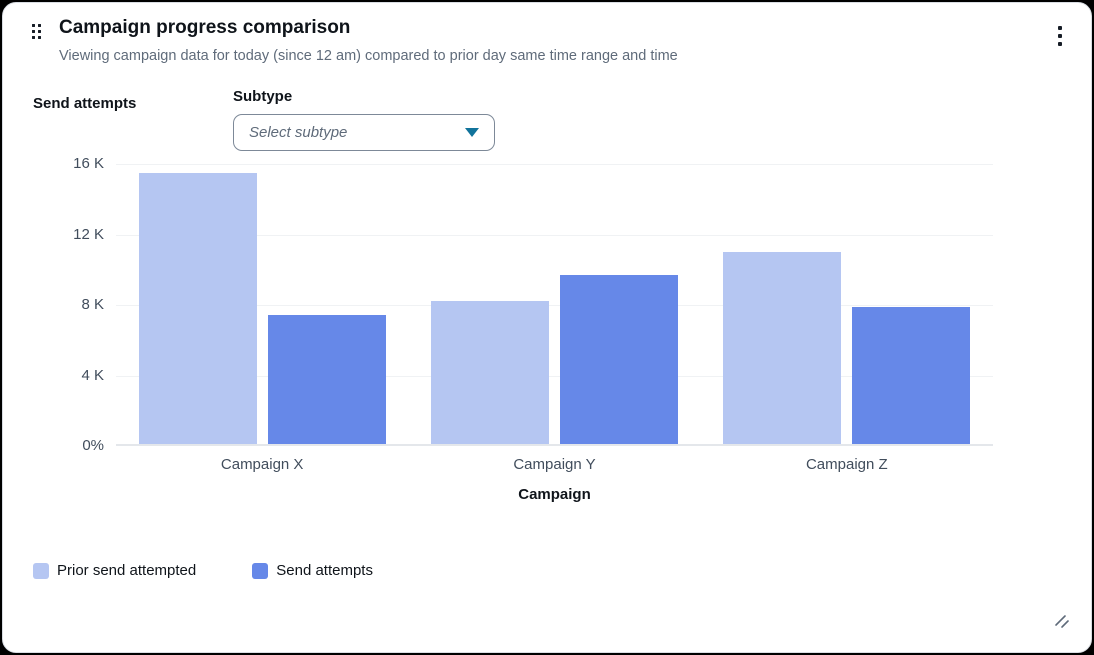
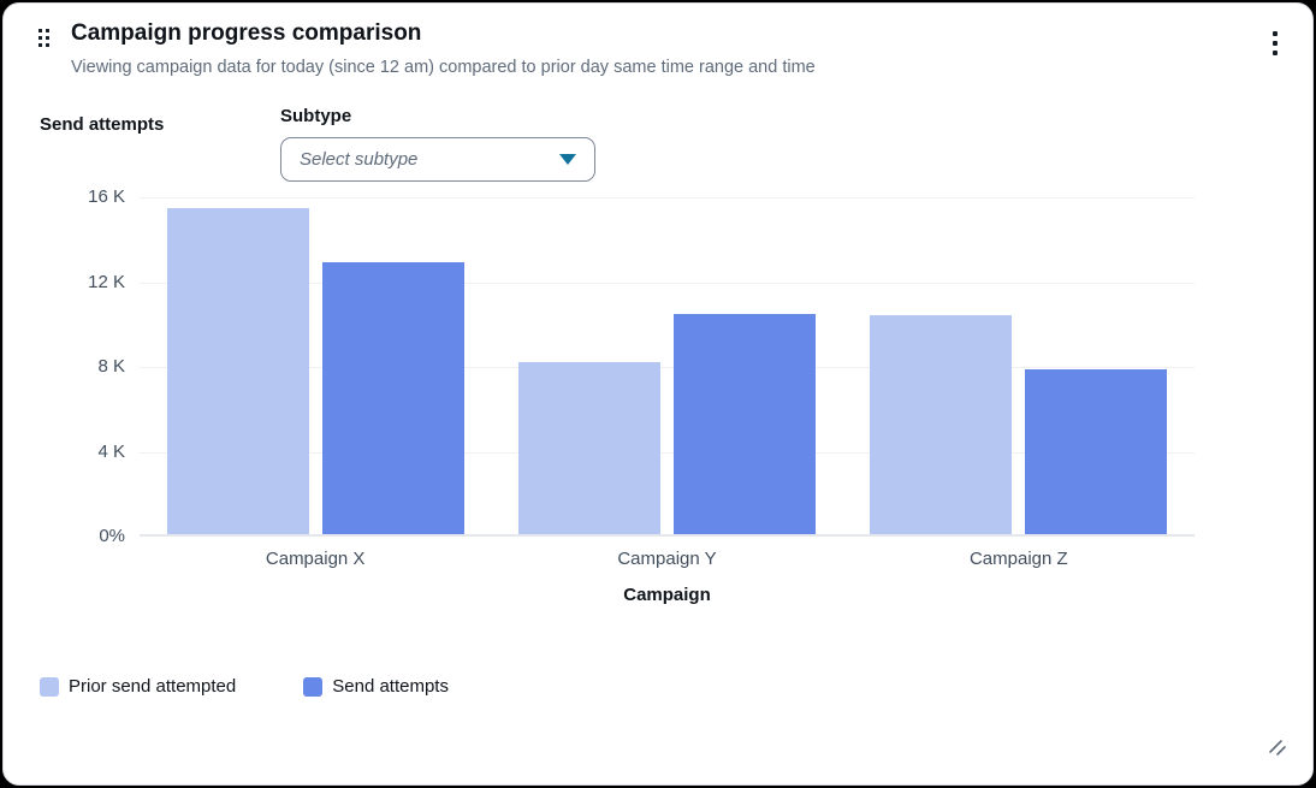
Send attempts/Campaign X: 7.3K -> 12.8K
Send attempts/Campaign Y: 9.6K -> 10.4K
Prior send attempted/Campaign Z: 10.9K -> 10.3K
